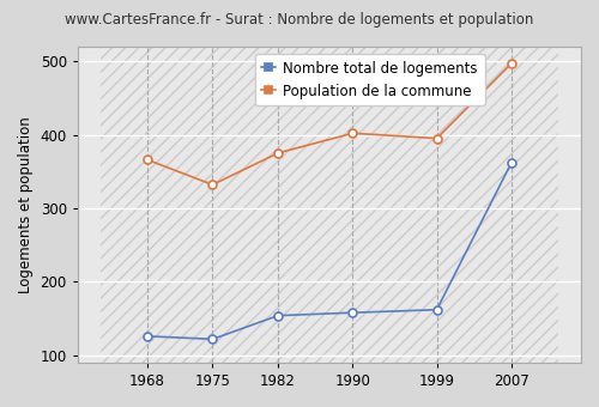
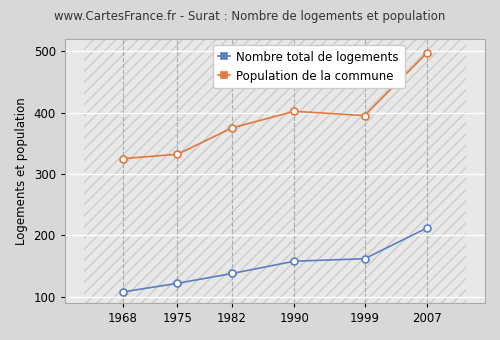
Nombre total de logements/1968: 126 -> 108
Population de la commune/1968: 366 -> 325
Nombre total de logements/1982: 154 -> 138
Nombre total de logements/2007: 362 -> 212
